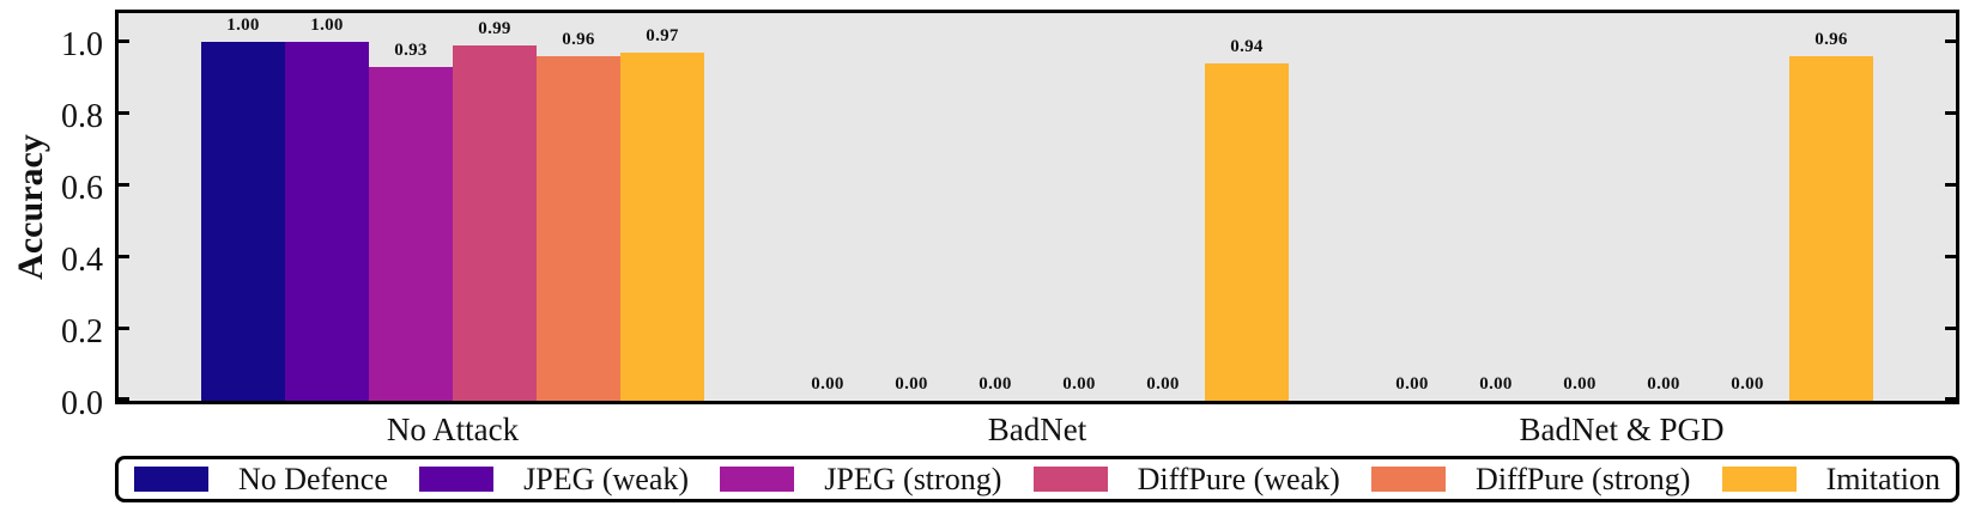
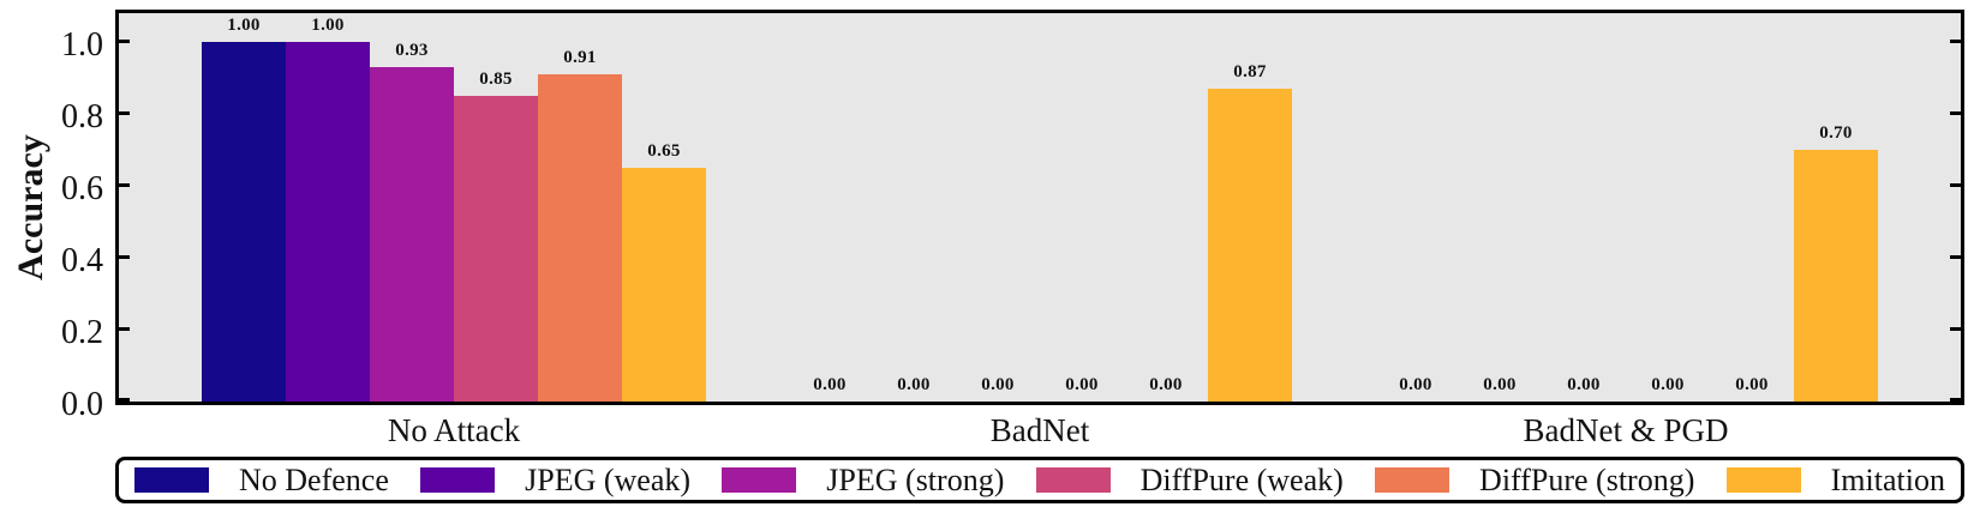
DiffPure (weak)/No Attack: 0.99 -> 0.85
DiffPure (strong)/No Attack: 0.96 -> 0.91
Imitation/No Attack: 0.97 -> 0.65
Imitation/BadNet: 0.94 -> 0.87
Imitation/BadNet & PGD: 0.96 -> 0.70
